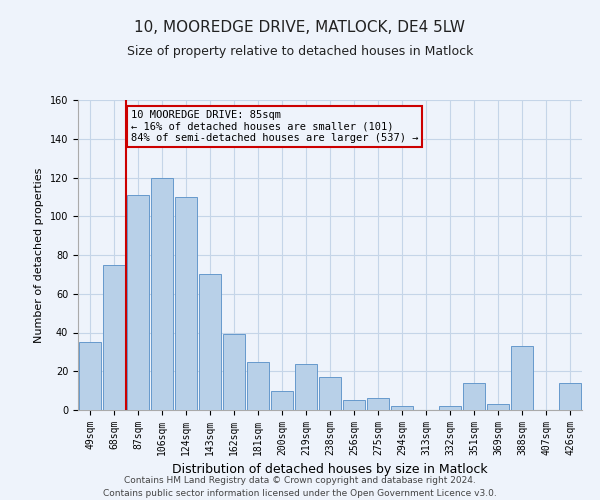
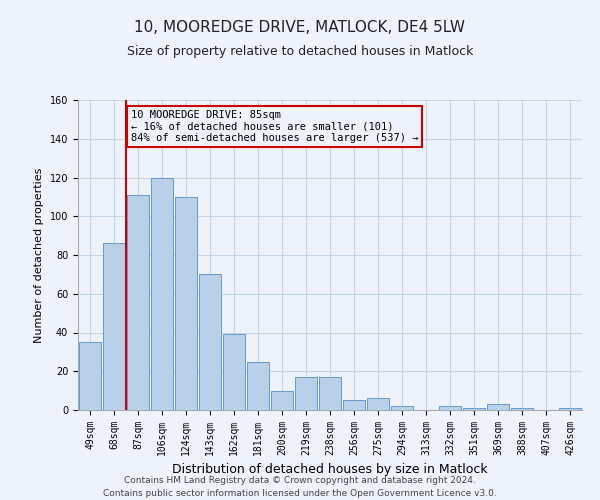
68sqm: 75 -> 86
219sqm: 24 -> 17
351sqm: 14 -> 1
388sqm: 33 -> 1
426sqm: 14 -> 1
